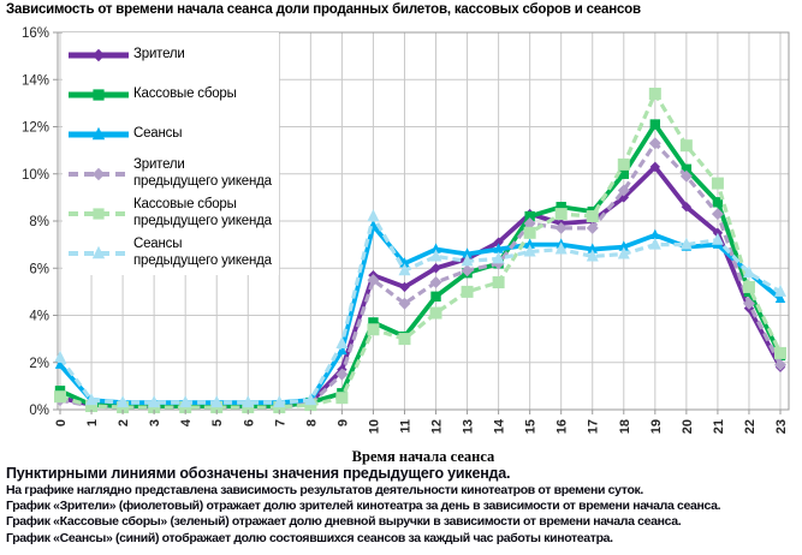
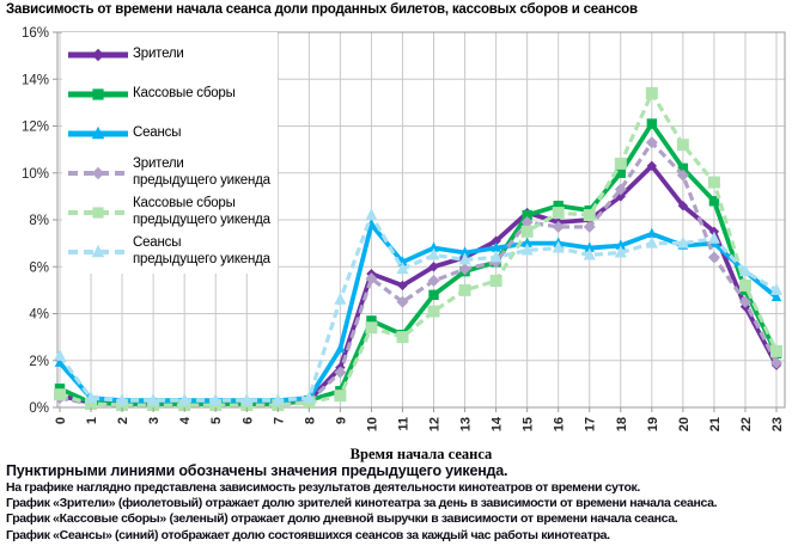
Сеансы предыдущего уикенда/9: 2.8% -> 4.6%
Зрители предыдущего уикенда/21: 8.3% -> 6.4%
